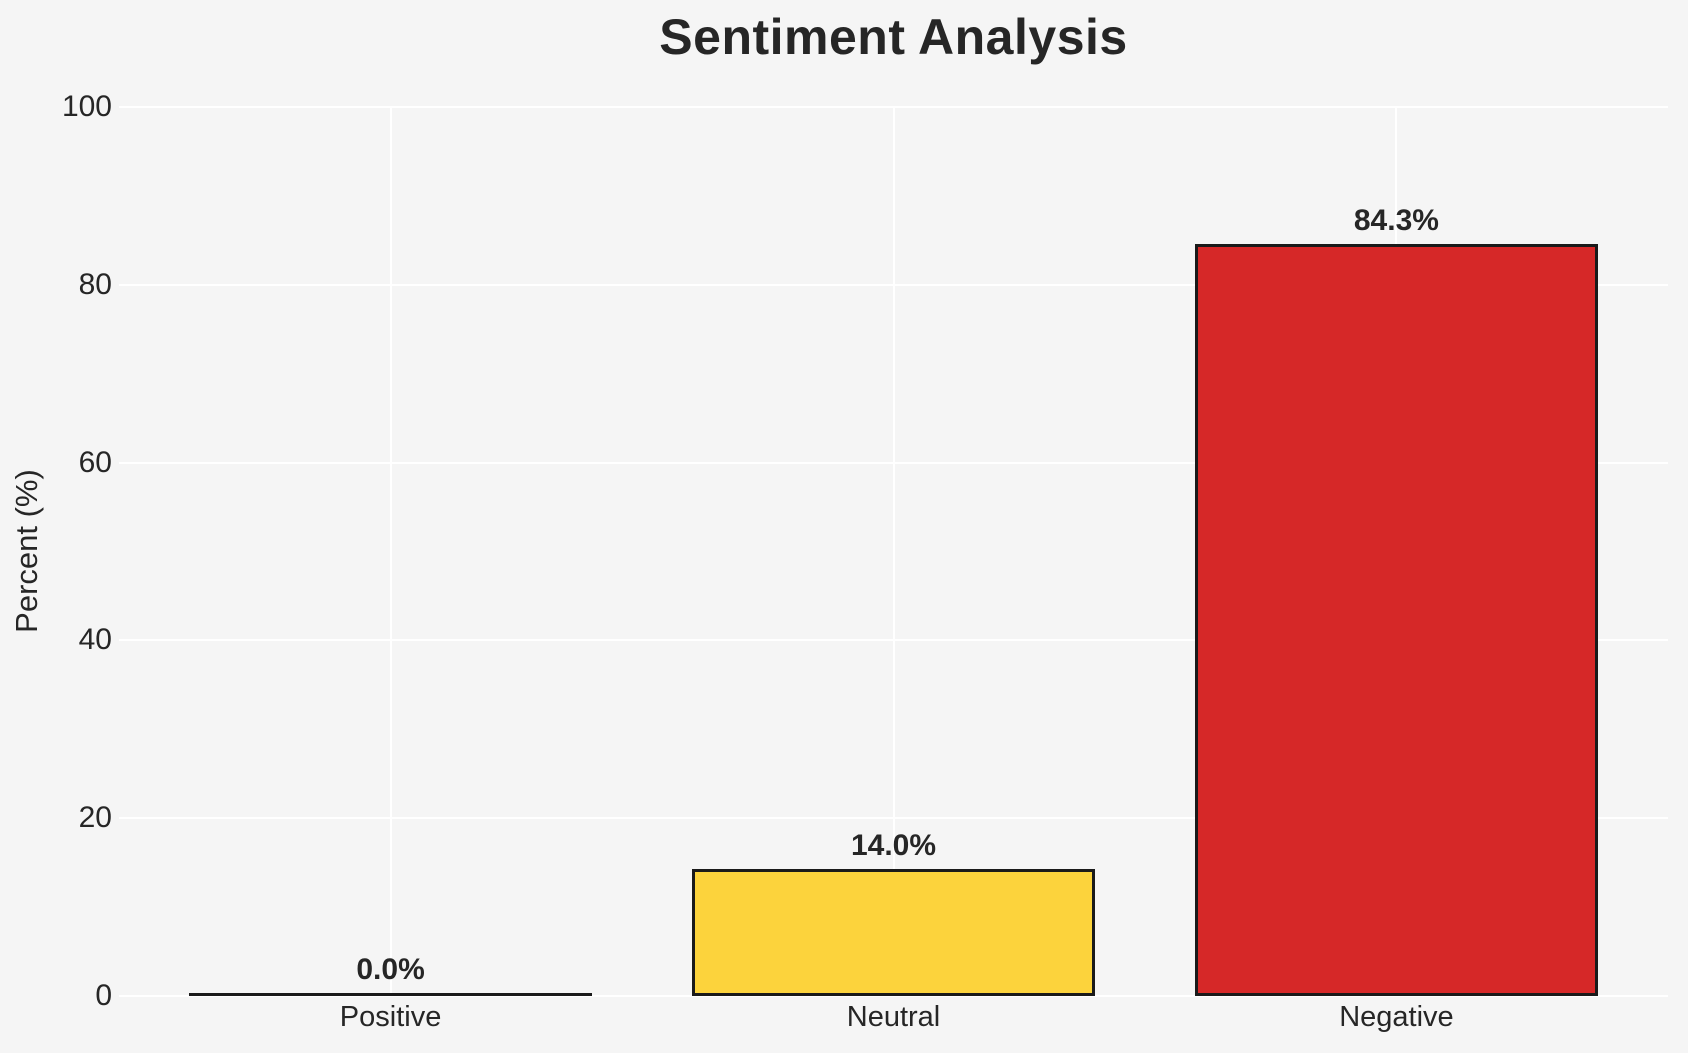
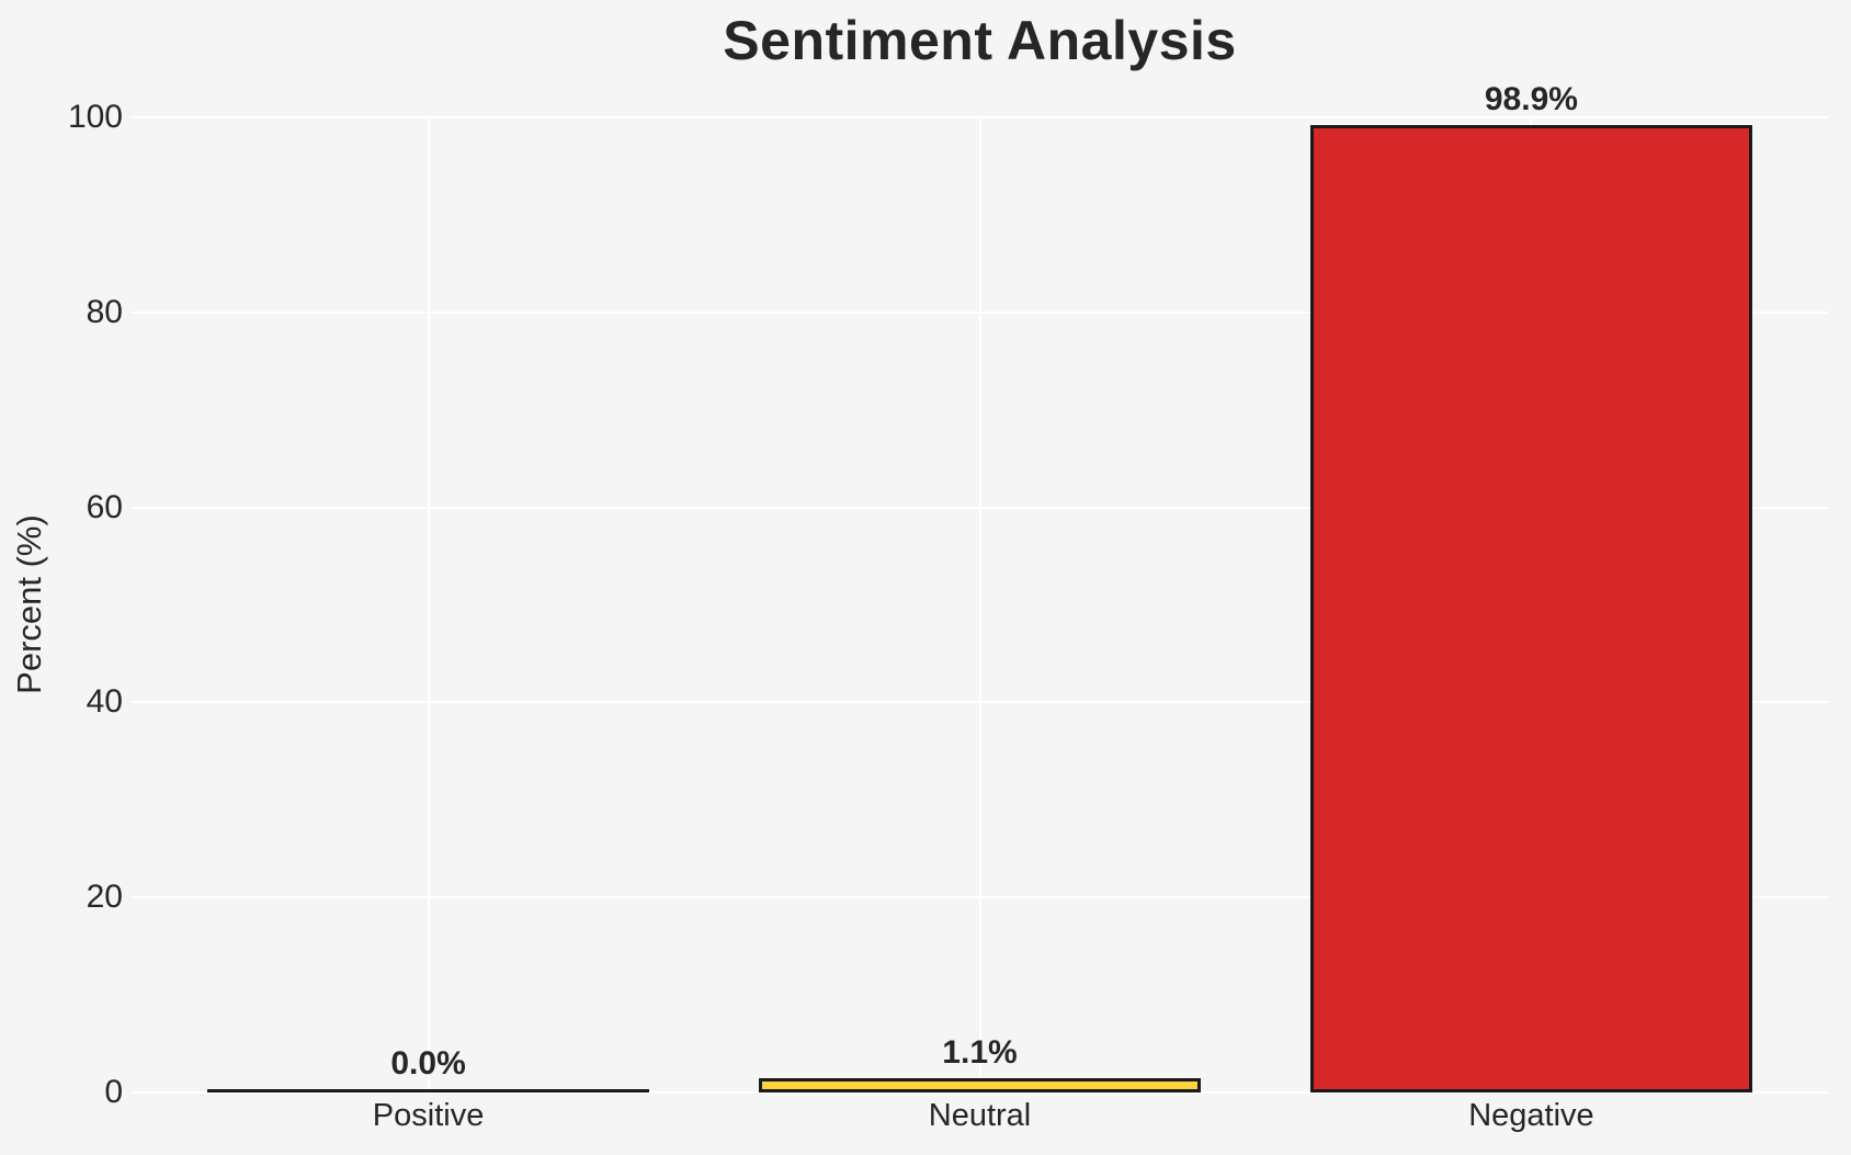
Neutral: 14.0% -> 1.1%
Negative: 84.3% -> 98.9%
